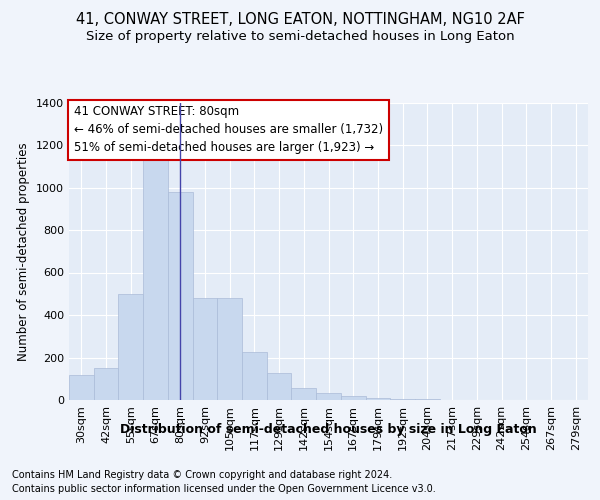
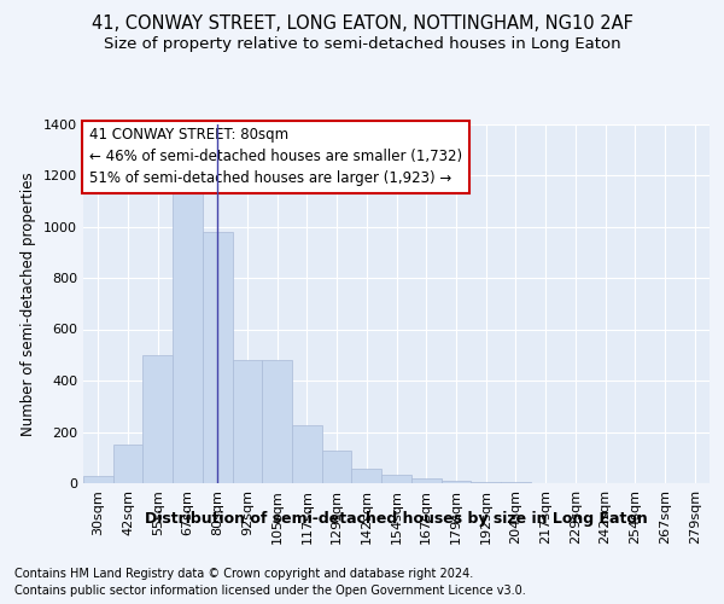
30sqm: 120 -> 30
